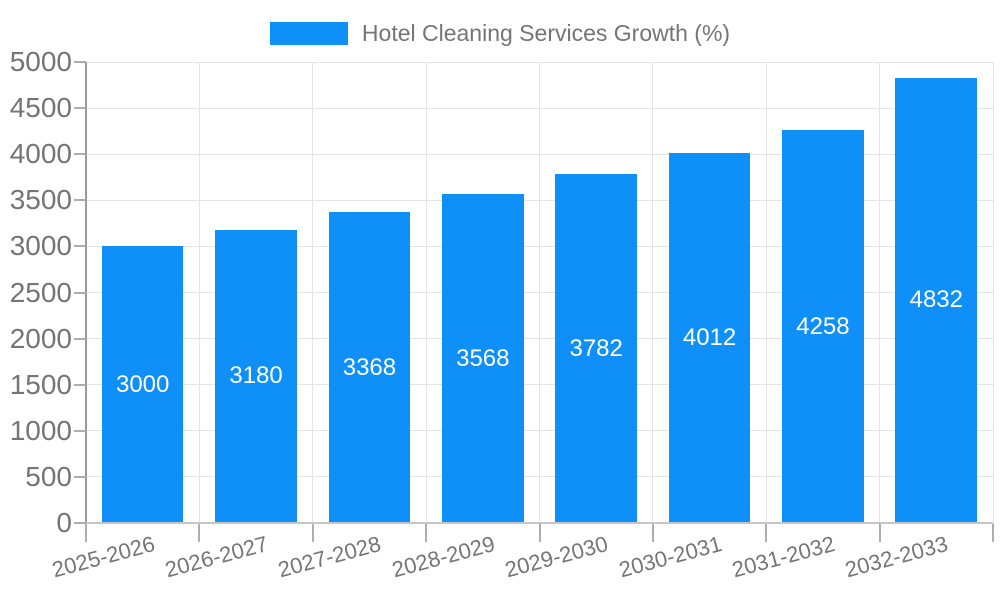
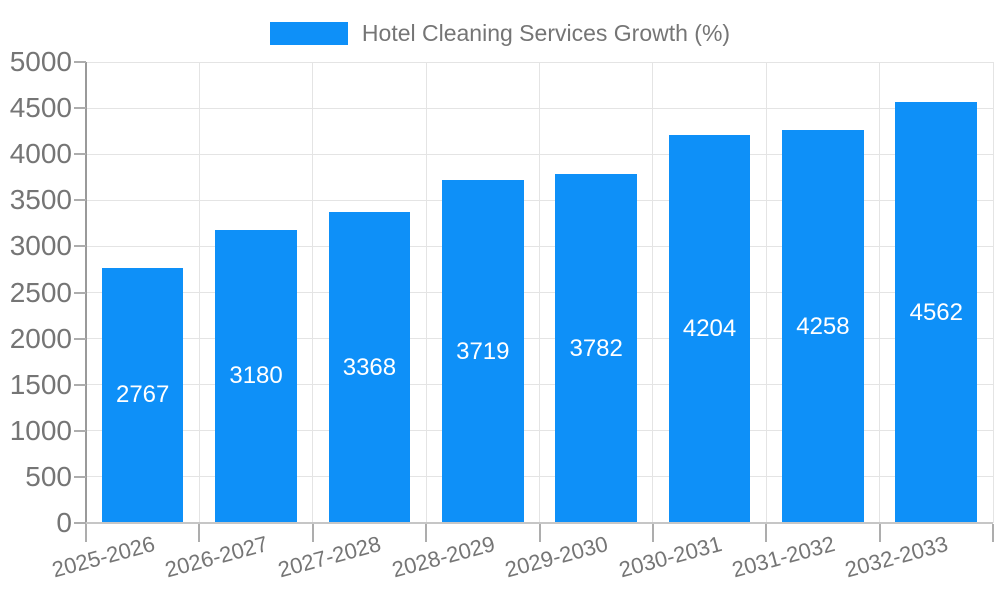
2025-2026: 3000 -> 2767
2028-2029: 3568 -> 3719
2030-2031: 4012 -> 4204
2032-2033: 4832 -> 4562
